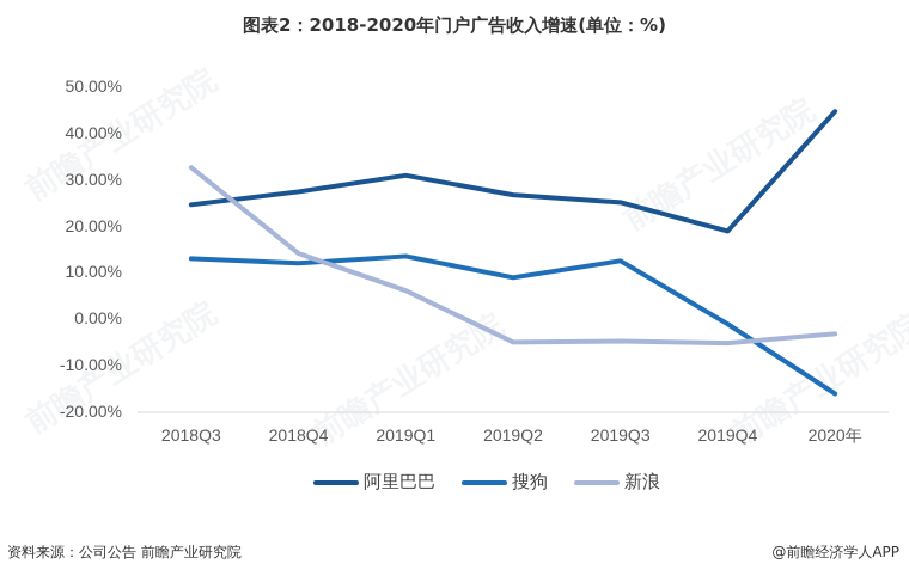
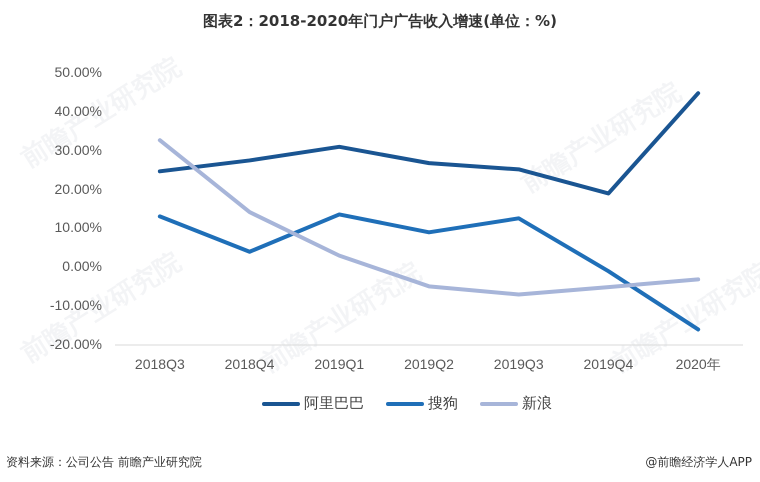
搜狗/2018Q4: 12% -> 4%
新浪/2019Q1: 6% -> 3%
新浪/2019Q3: -5% -> -7%
